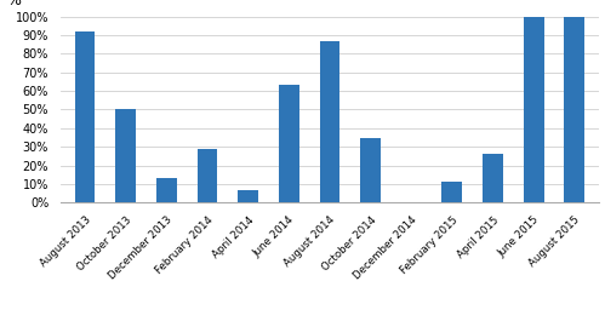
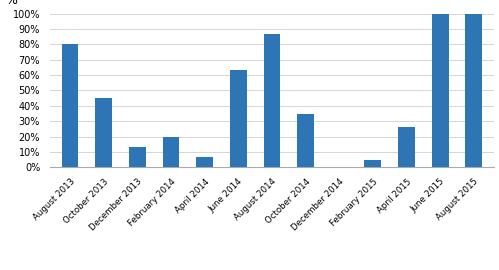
August 2013: 92% -> 80%
October 2013: 50% -> 45%
February 2014: 29% -> 20%
February 2015: 11% -> 5%
